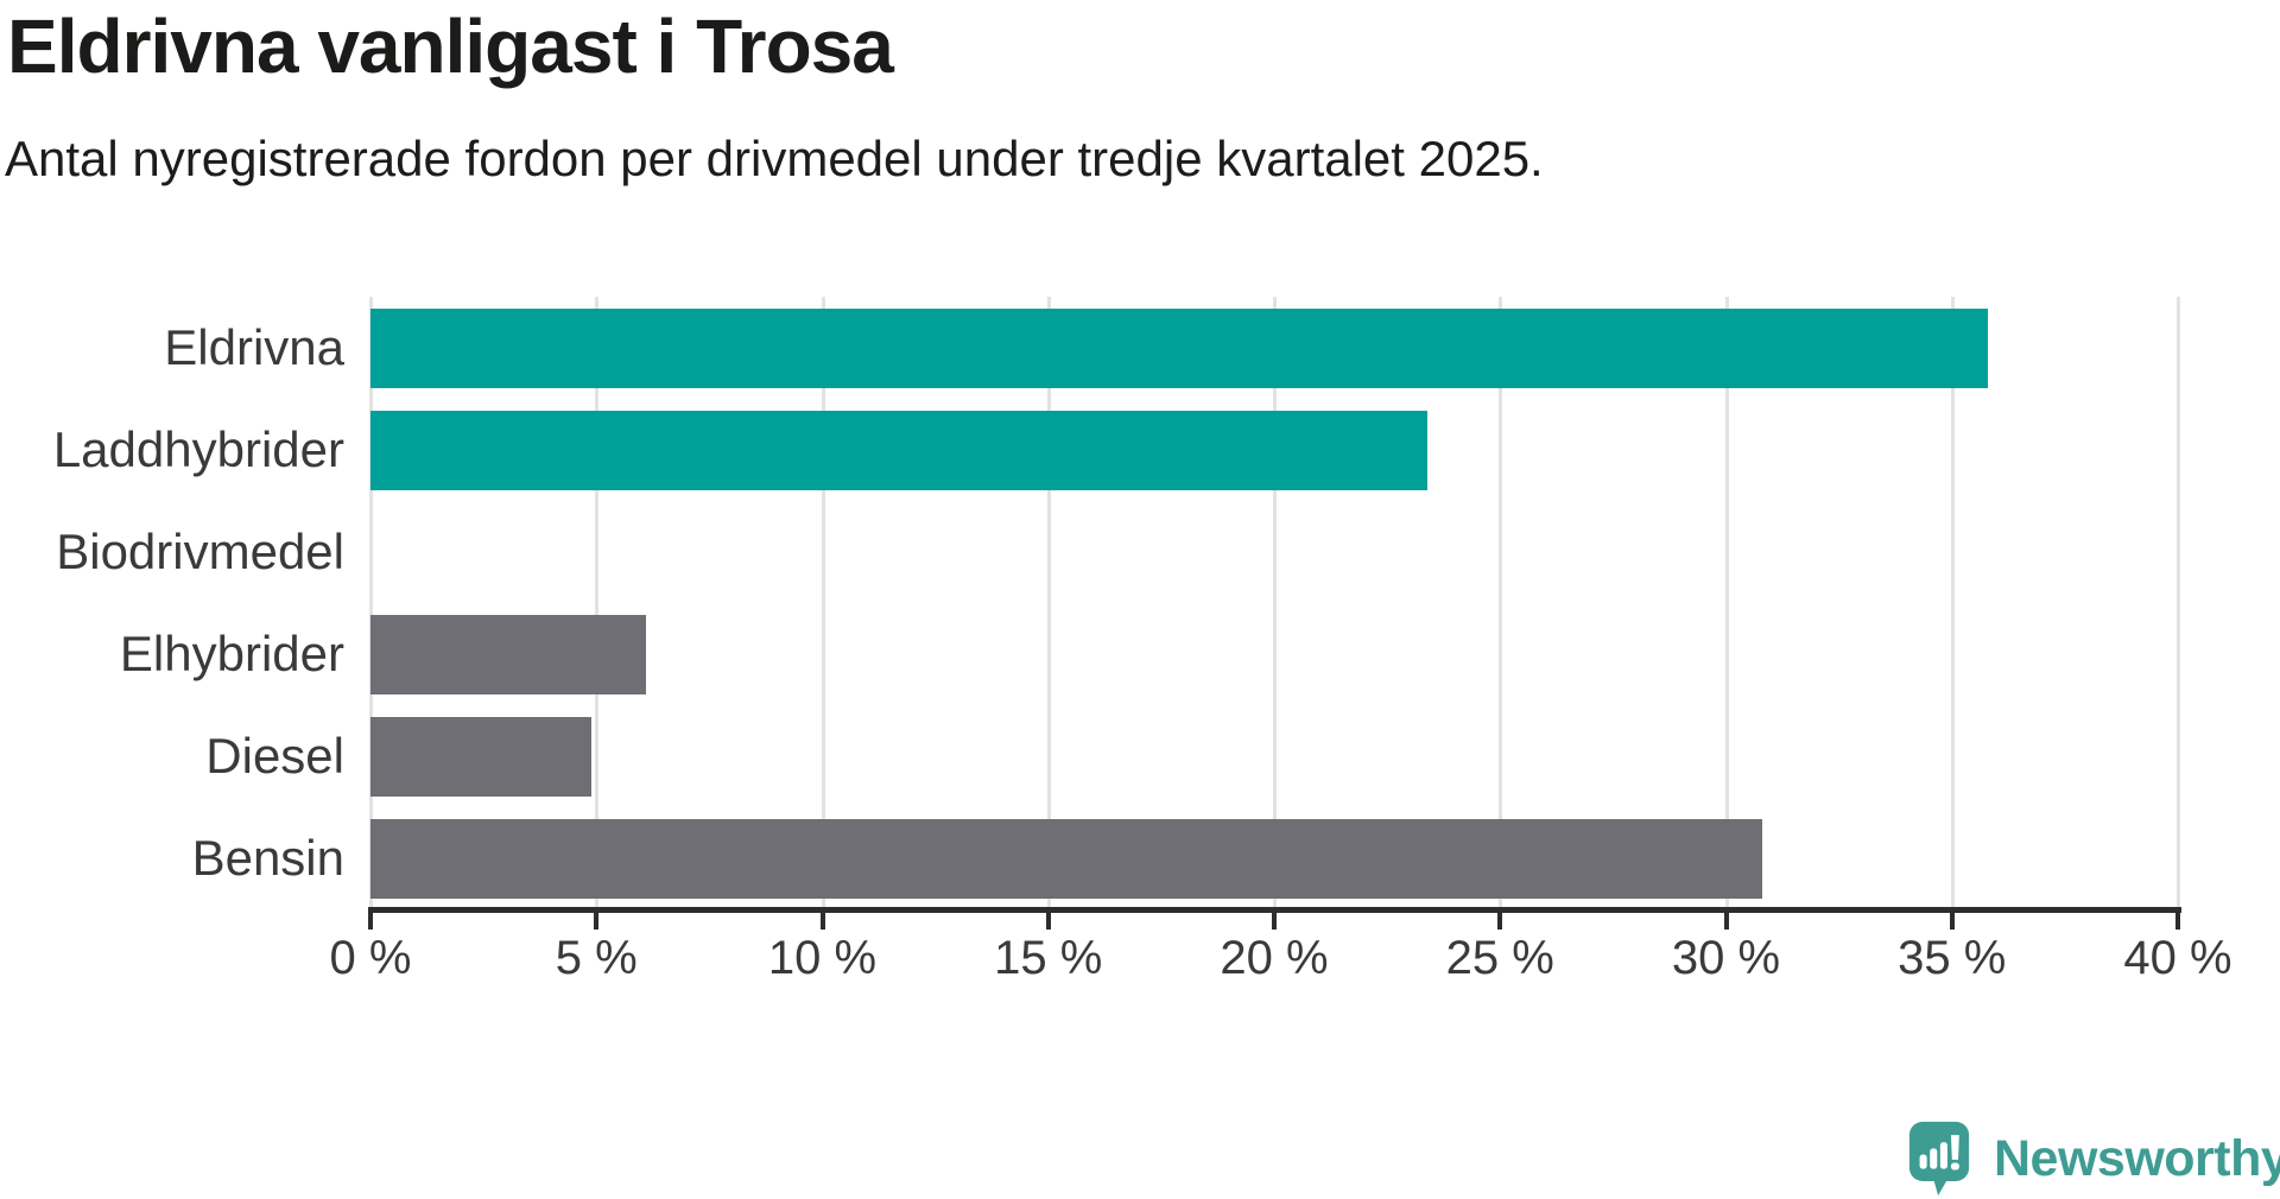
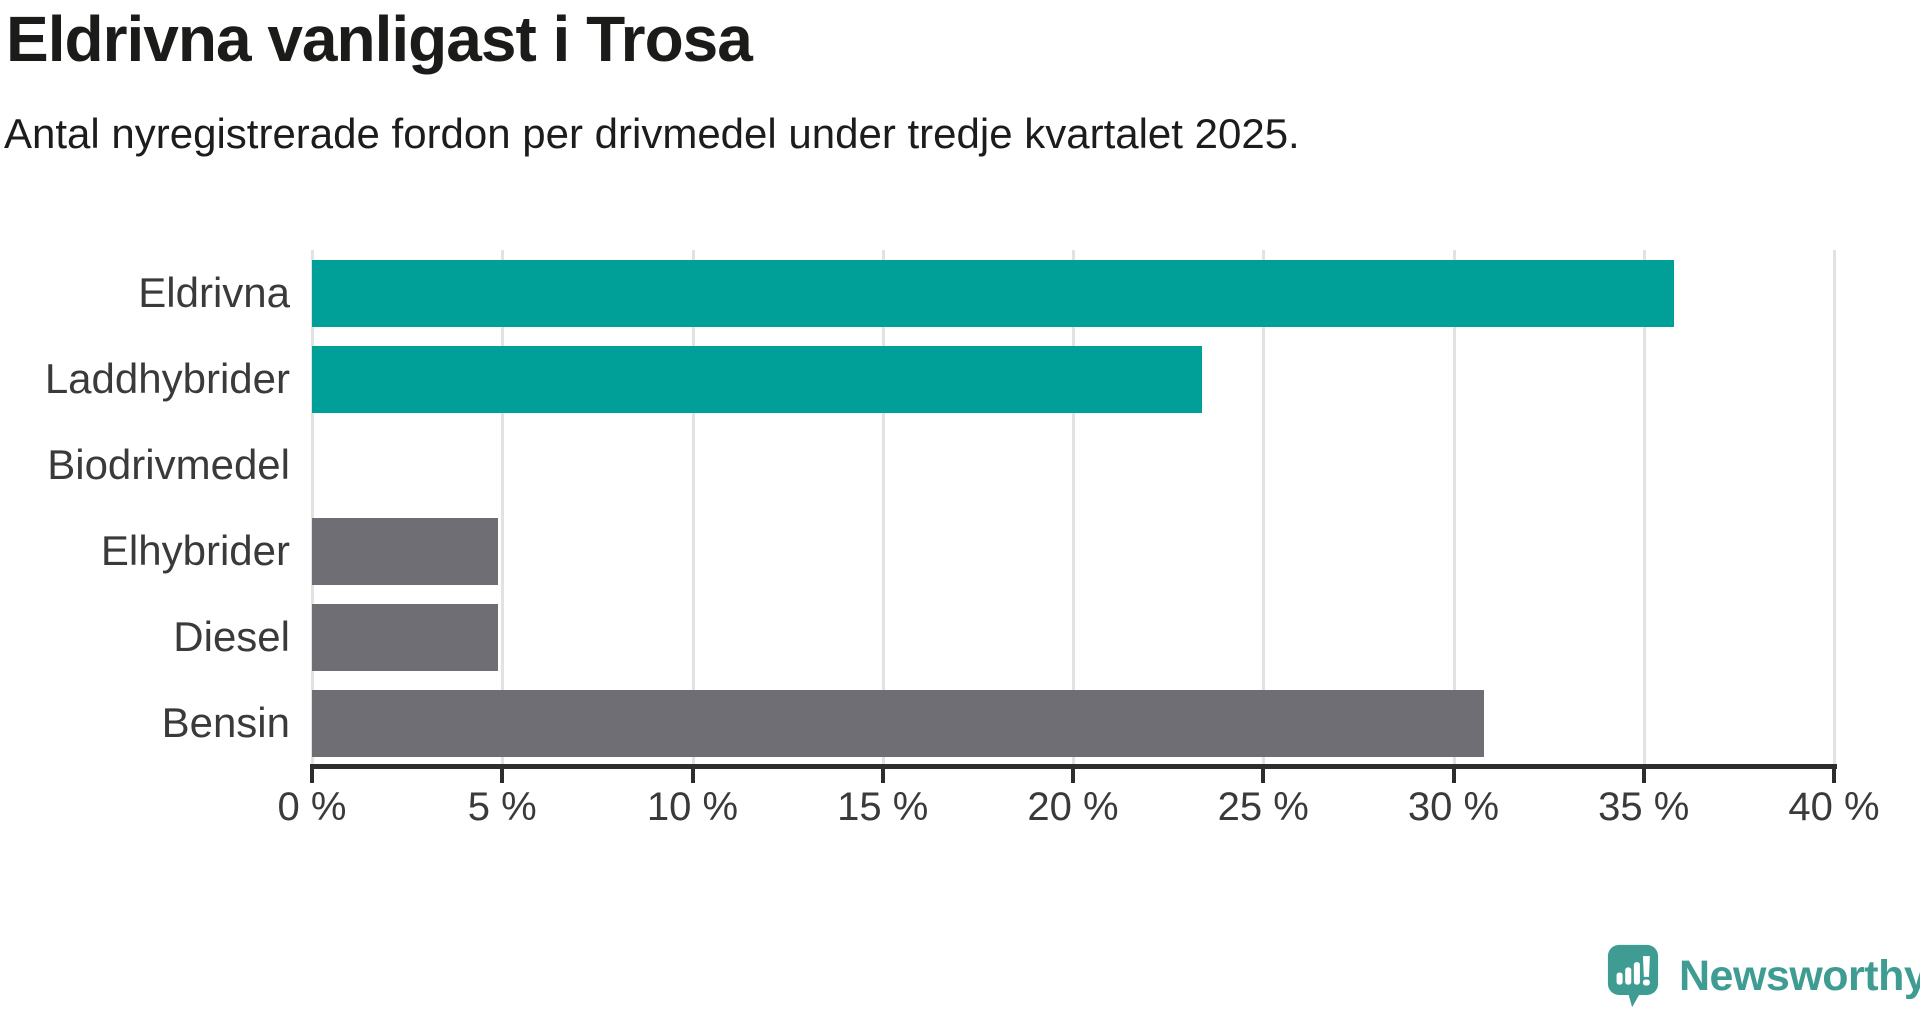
Elhybrider: 6.1% -> 4.9%
